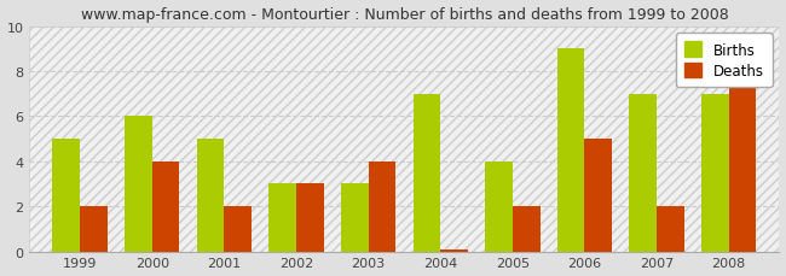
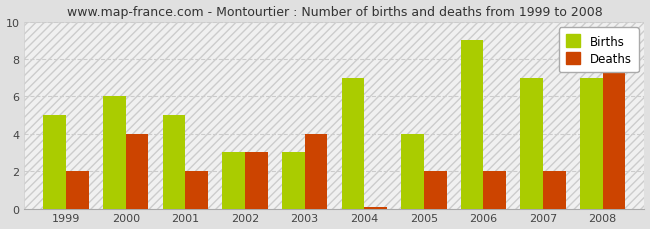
Deaths/2006: 5.0 -> 2.0
